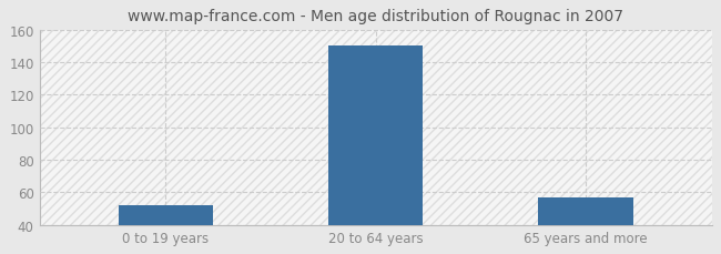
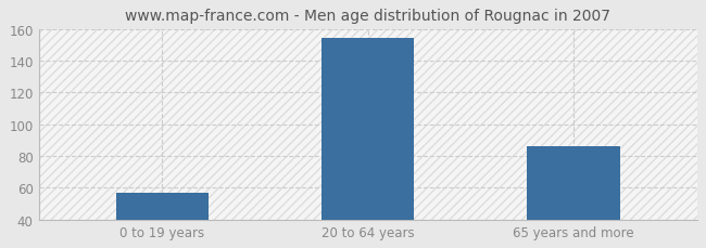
0 to 19 years: 52 -> 57
20 to 64 years: 150 -> 154
65 years and more: 57 -> 86
